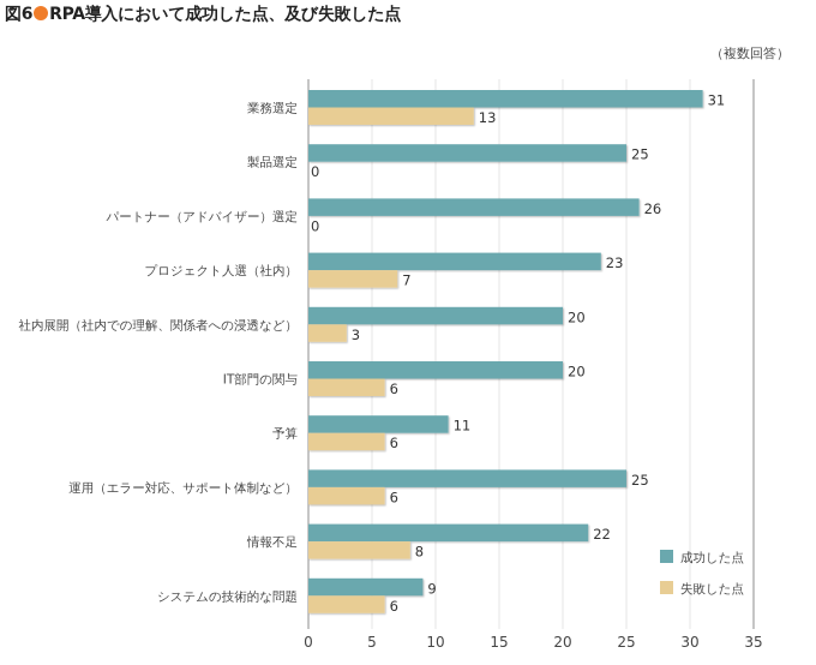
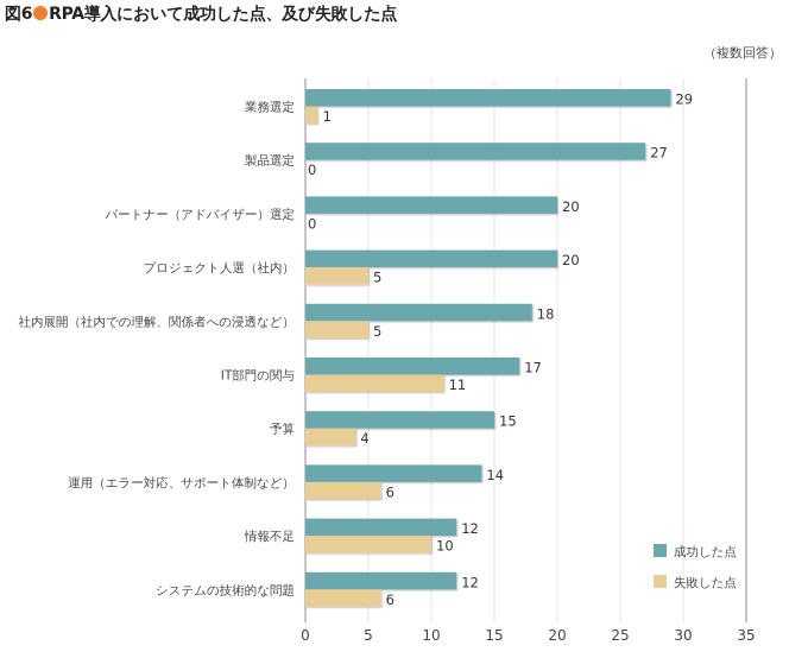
成功した点/業務選定: 31 -> 29
失敗した点/業務選定: 13 -> 1
成功した点/製品選定: 25 -> 27
成功した点/パートナー（アドバイザー）選定: 26 -> 20
成功した点/プロジェクト人選（社内）: 23 -> 20
失敗した点/プロジェクト人選（社内）: 7 -> 5
成功した点/社内展開（社内での理解、関係者への浸透など）: 20 -> 18
失敗した点/社内展開（社内での理解、関係者への浸透など）: 3 -> 5
成功した点/IT部門の関与: 20 -> 17
失敗した点/IT部門の関与: 6 -> 11
成功した点/予算: 11 -> 15
失敗した点/予算: 6 -> 4
成功した点/運用（エラー対応、サポート体制など）: 25 -> 14
成功した点/情報不足: 22 -> 12
失敗した点/情報不足: 8 -> 10
成功した点/システムの技術的な問題: 9 -> 12
